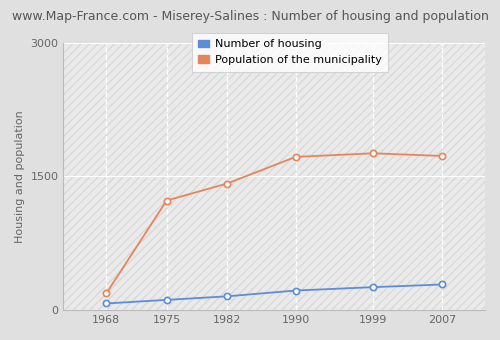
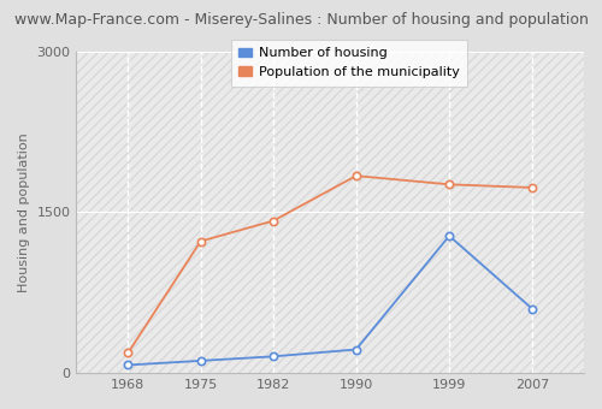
Population of the municipality/1990: 1720 -> 1840
Number of housing/1999: 260 -> 1280
Number of housing/2007: 290 -> 600
